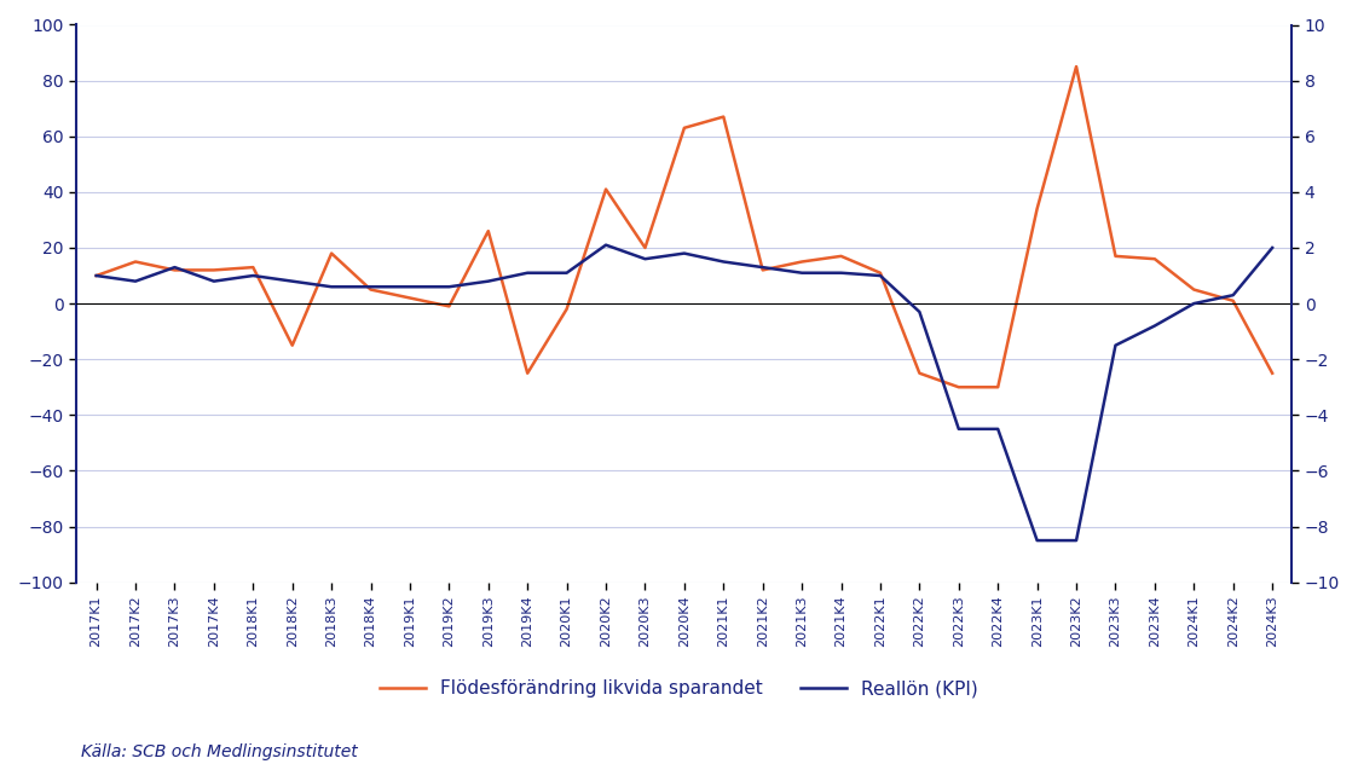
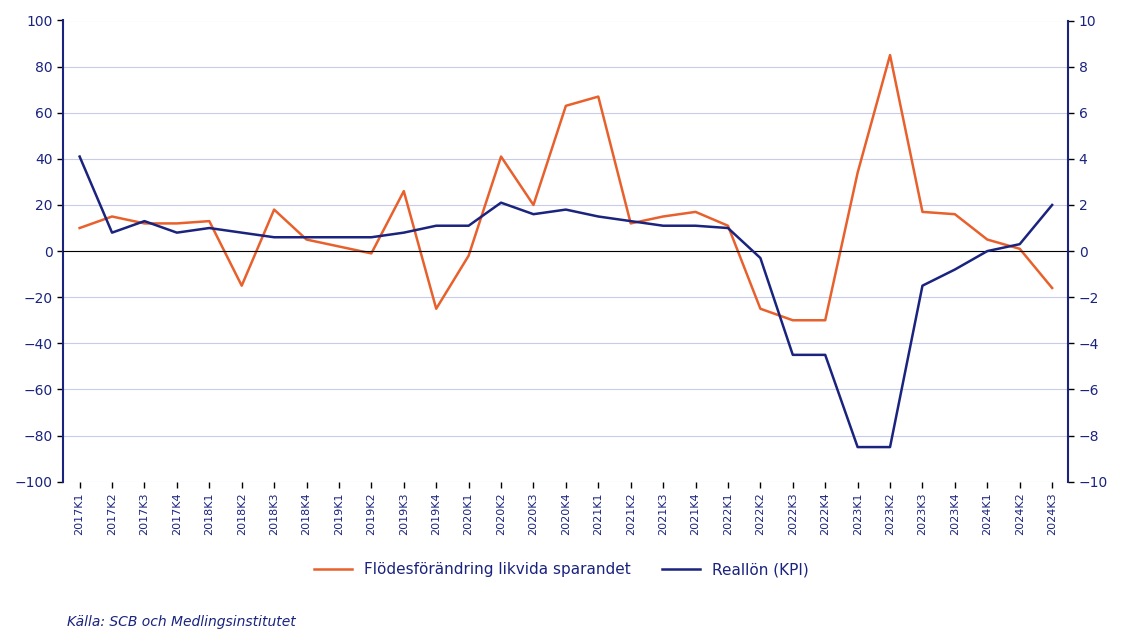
Reallön (KPI)/2017K1: 1.0 -> 4.1
Flödesförändring likvida sparandet/2024K3: -25 -> -16
